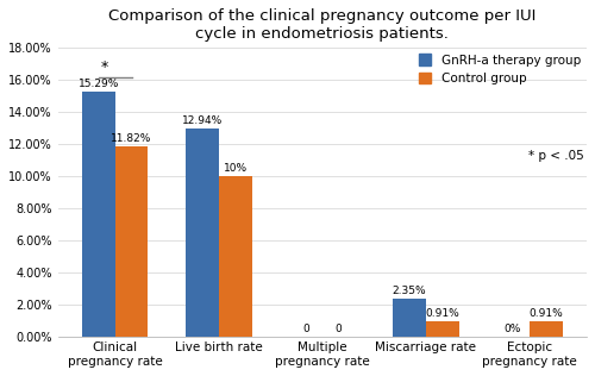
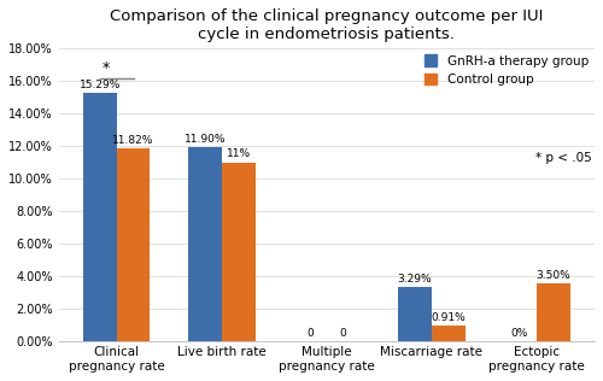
GnRH-a therapy group/Live birth rate: 12.94% -> 11.90%
Control group/Live birth rate: 10% -> 11%
GnRH-a therapy group/Miscarriage rate: 2.35% -> 3.29%
Control group/Ectopic pregnancy rate: 0.91% -> 3.50%
